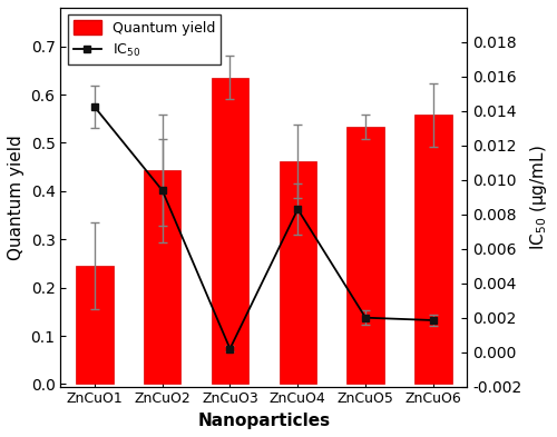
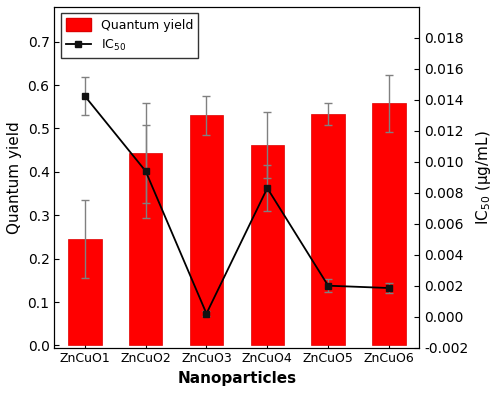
Quantum yield/ZnCuO3: 0.635 -> 0.530
